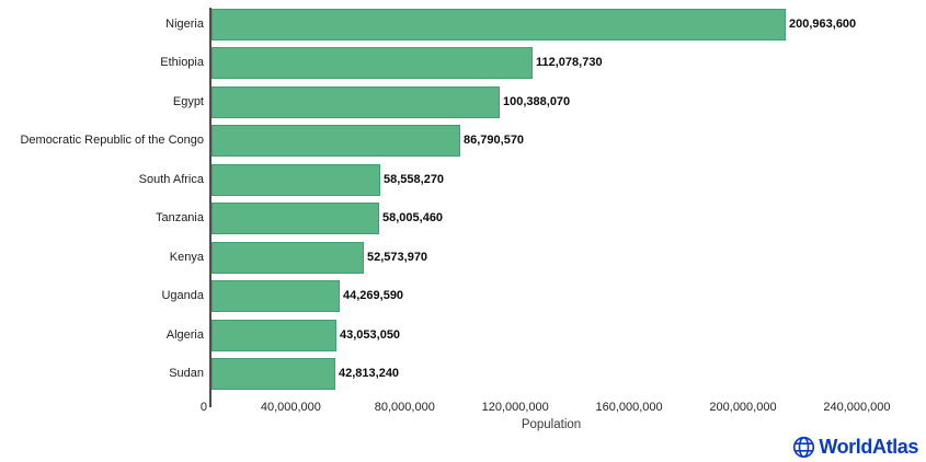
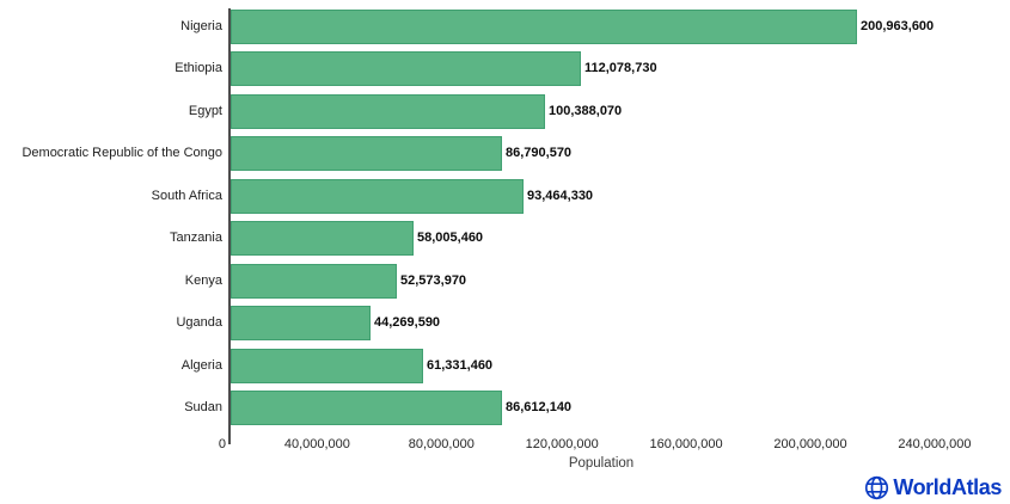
South Africa: 58,558,270 -> 93,464,330
Algeria: 43,053,050 -> 61,331,460
Sudan: 42,813,240 -> 86,612,140
